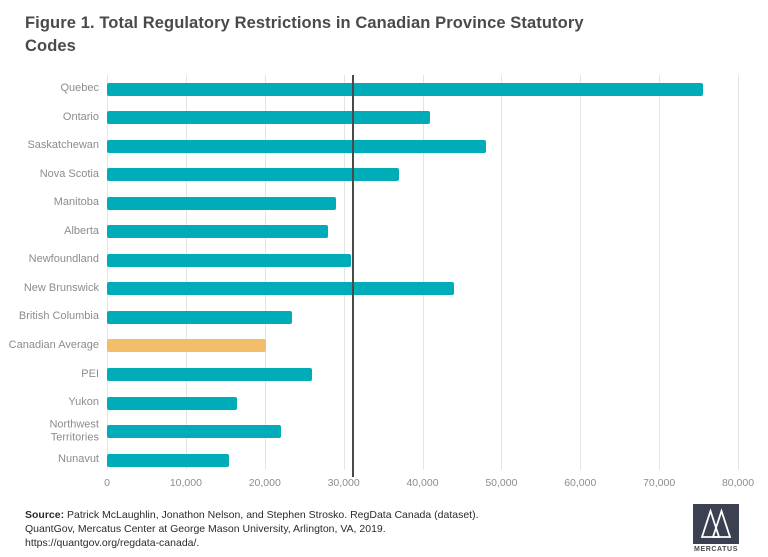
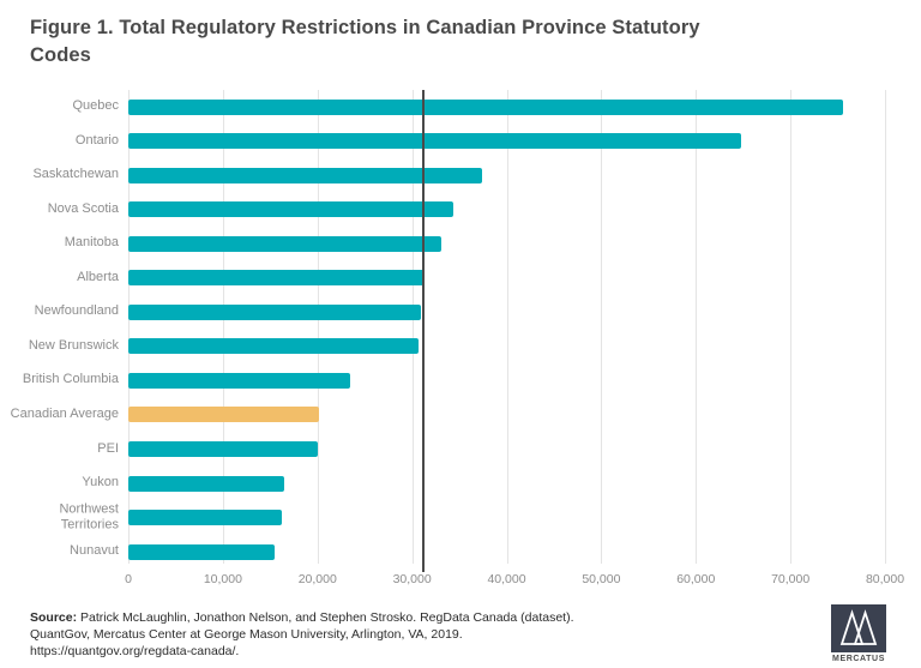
Ontario: 41000 -> 65000
Saskatchewan: 48000 -> 37000
Nova Scotia: 37000 -> 34000
Manitoba: 29000 -> 33000
Alberta: 28000 -> 31000
New Brunswick: 44000 -> 31000
PEI: 26000 -> 20000
Northwest Territories: 22000 -> 16000
